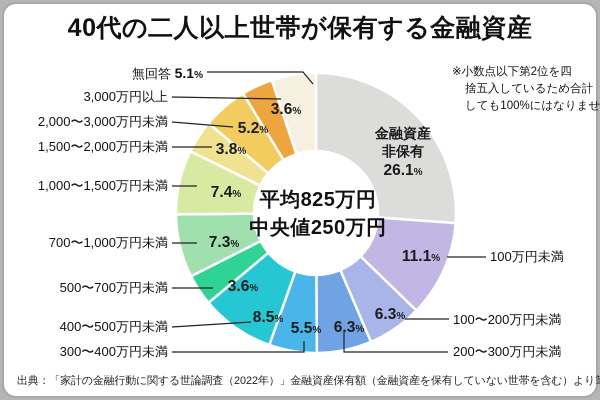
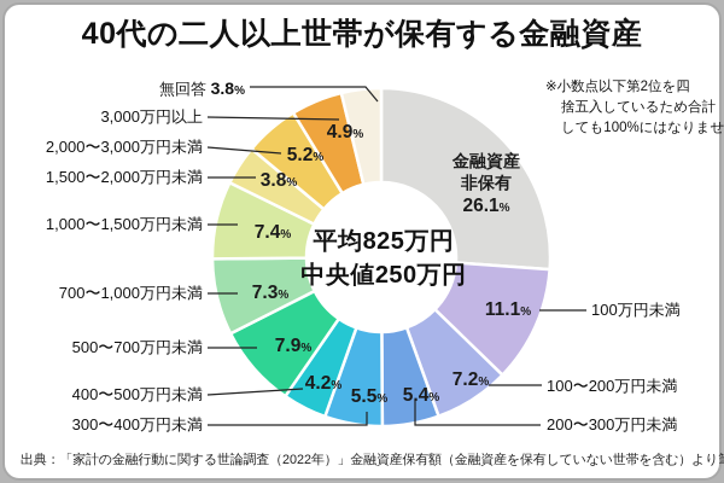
100〜200万円未満: 6.3 -> 7.2
200〜300万円未満: 6.3 -> 5.4
400〜500万円未満: 8.5 -> 4.2
500〜700万円未満: 3.6 -> 7.9
3,000万円以上: 3.6 -> 4.9
無回答: 5.1 -> 3.8
